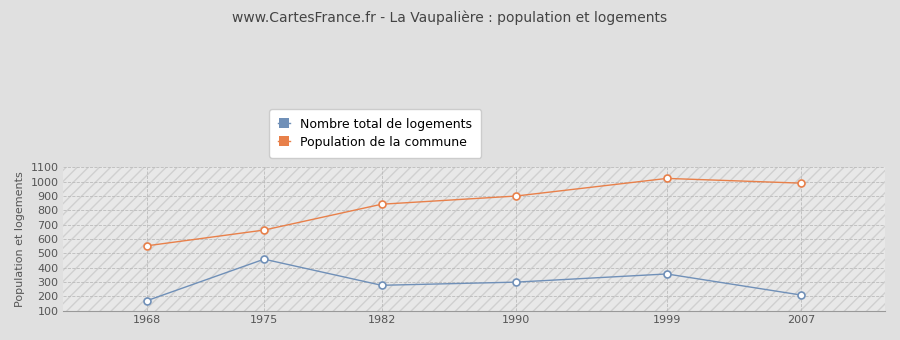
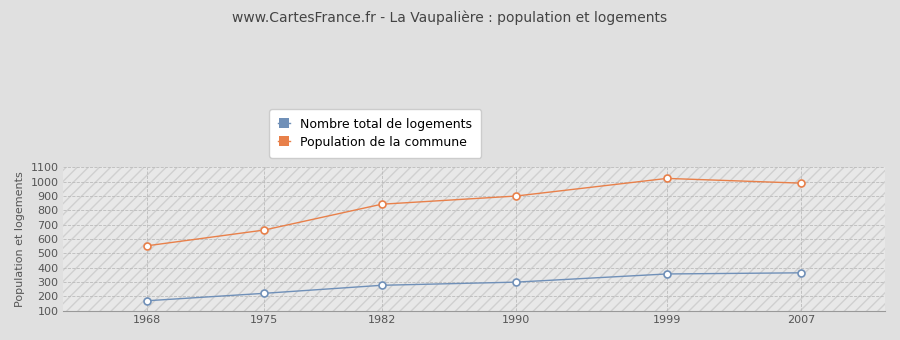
Nombre total de logements/1975: 460 -> 220
Nombre total de logements/2007: 210 -> 360
